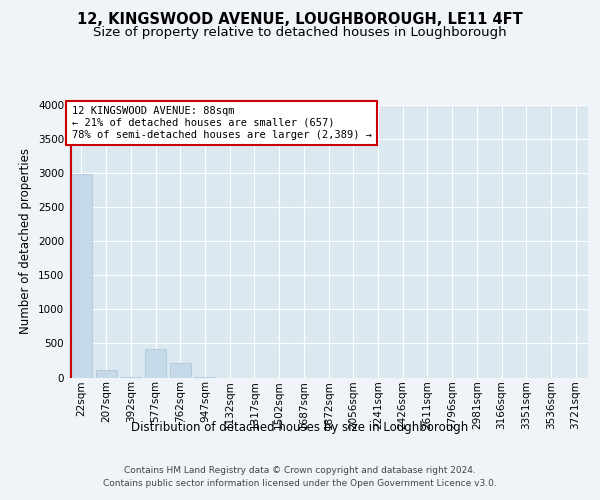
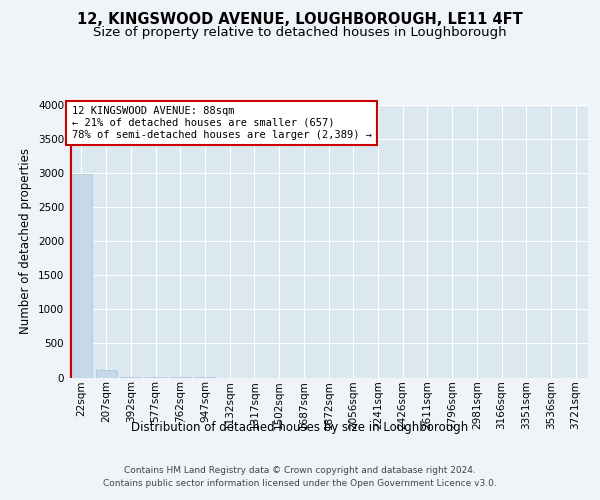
577sqm: 420 -> 0
762sqm: 220 -> 0
